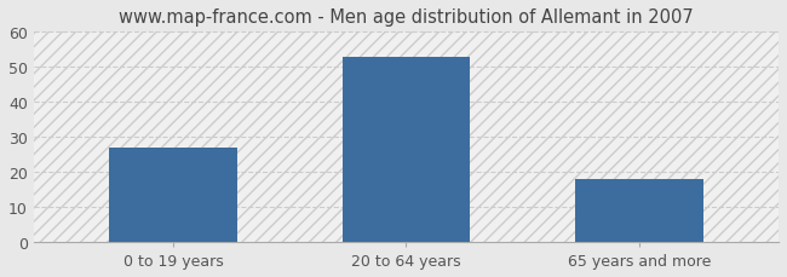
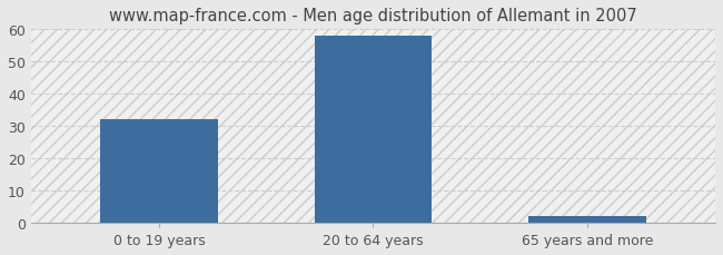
0 to 19 years: 27 -> 32
20 to 64 years: 53 -> 58
65 years and more: 18 -> 2
